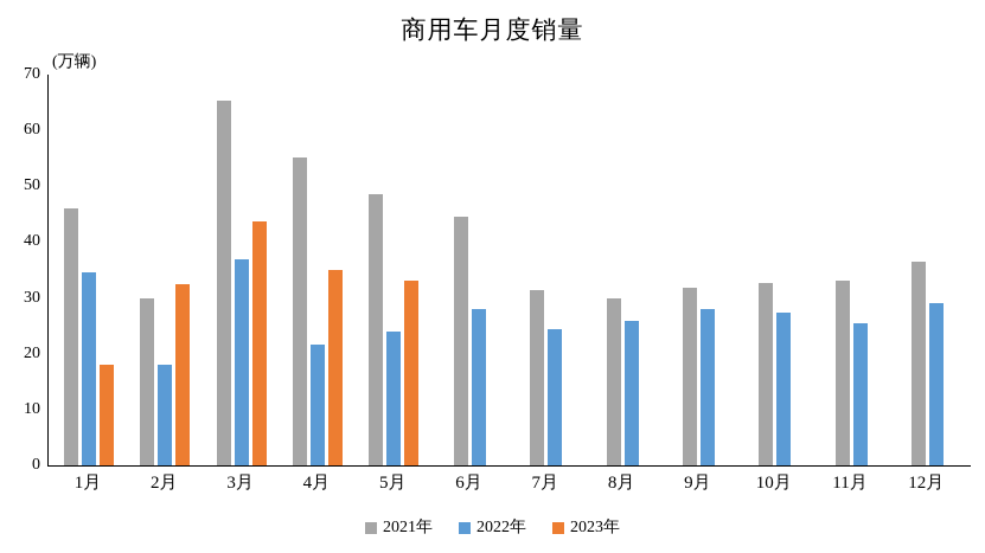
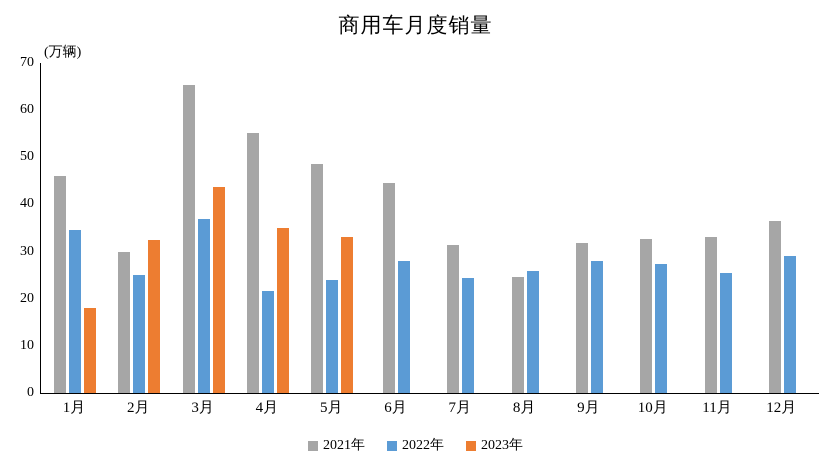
2022年/2月: 18 -> 25
2021年/8月: 30 -> 25
